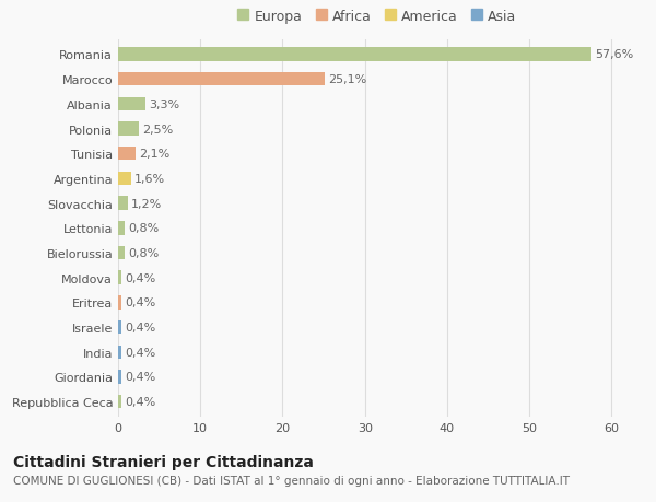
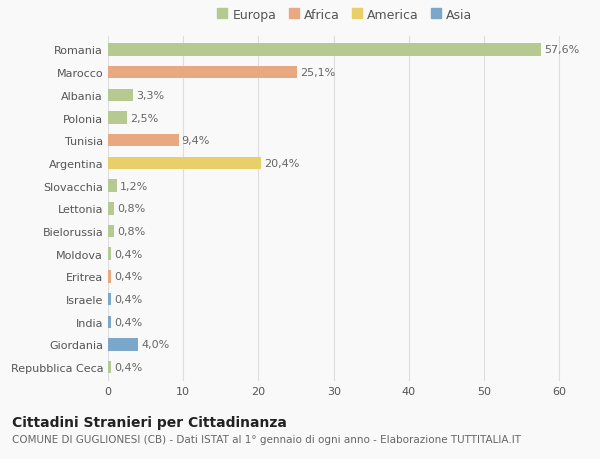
Tunisia: 2,1% -> 9,4%
Argentina: 1,6% -> 20,4%
Giordania: 0,4% -> 4,0%
